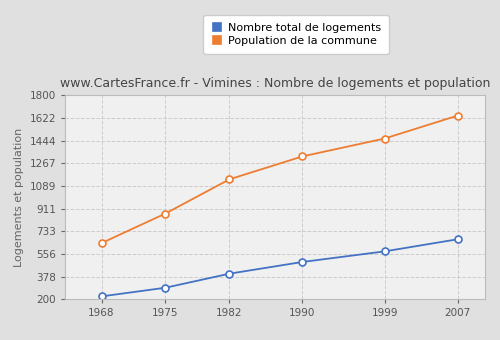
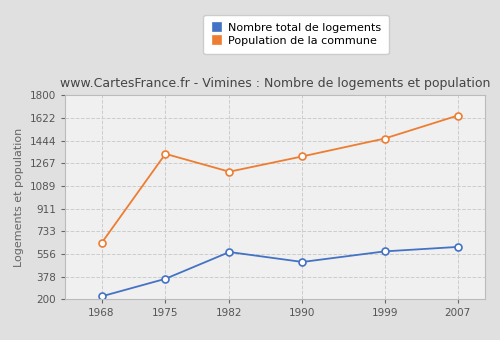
Nombre total de logements/1975: 290 -> 360
Population de la commune/1975: 870 -> 1340
Nombre total de logements/1982: 400 -> 570
Population de la commune/1982: 1140 -> 1200
Nombre total de logements/2007: 670 -> 610
